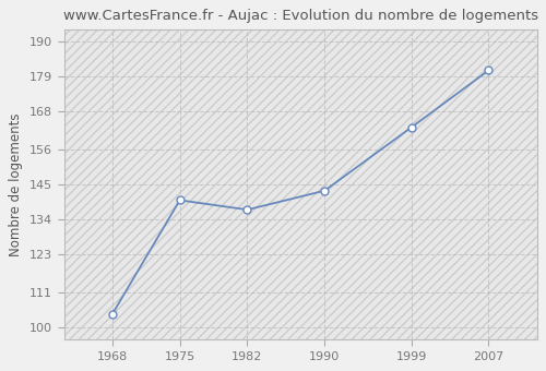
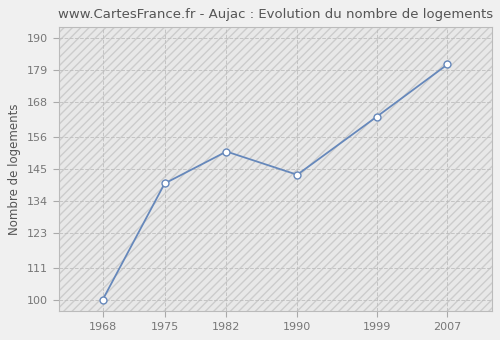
1968: 104 -> 100
1982: 137 -> 151
